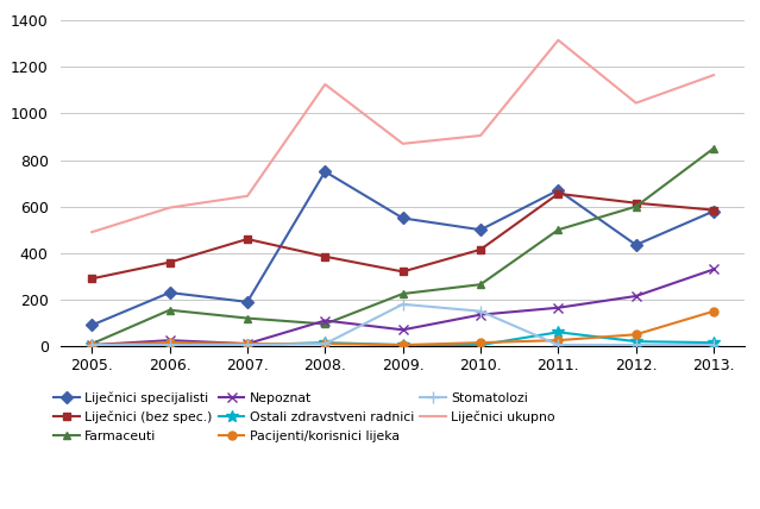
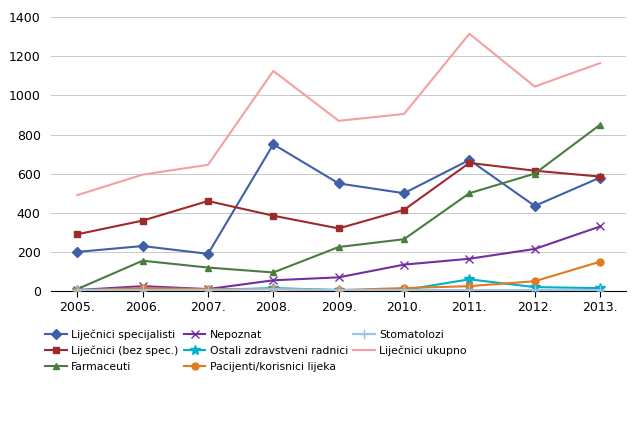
Liječnici specijalisti/2005.: 90 -> 200
Nepoznat/2008.: 110 -> 60
Stomatolozi/2009.: 180 -> 0
Stomatolozi/2010.: 150 -> 0
